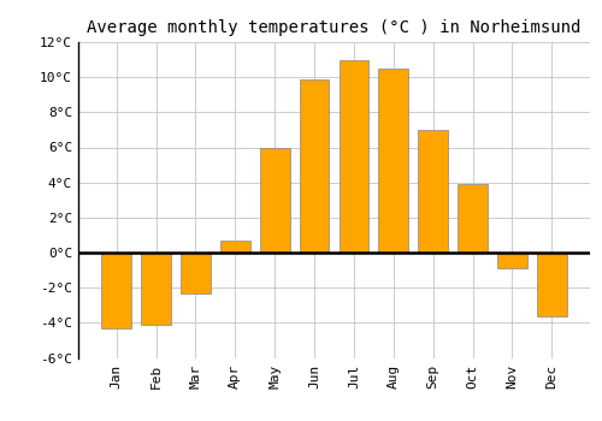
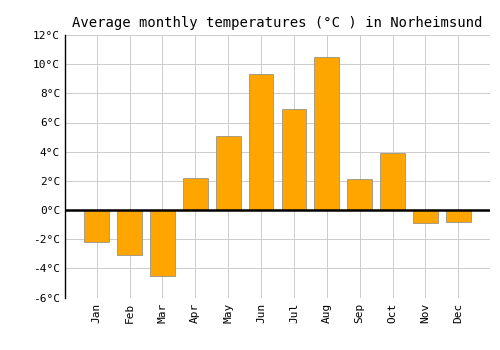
Jan: -4.3°C -> -2.2°C
Feb: -4.1°C -> -3.1°C
Mar: -2.3°C -> -4.5°C
Apr: 0.7°C -> 2.2°C
May: 6.0°C -> 5.1°C
Jun: 9.9°C -> 9.3°C
Jul: 11.0°C -> 6.9°C
Sep: 7.0°C -> 2.1°C
Dec: -3.6°C -> -0.8°C
